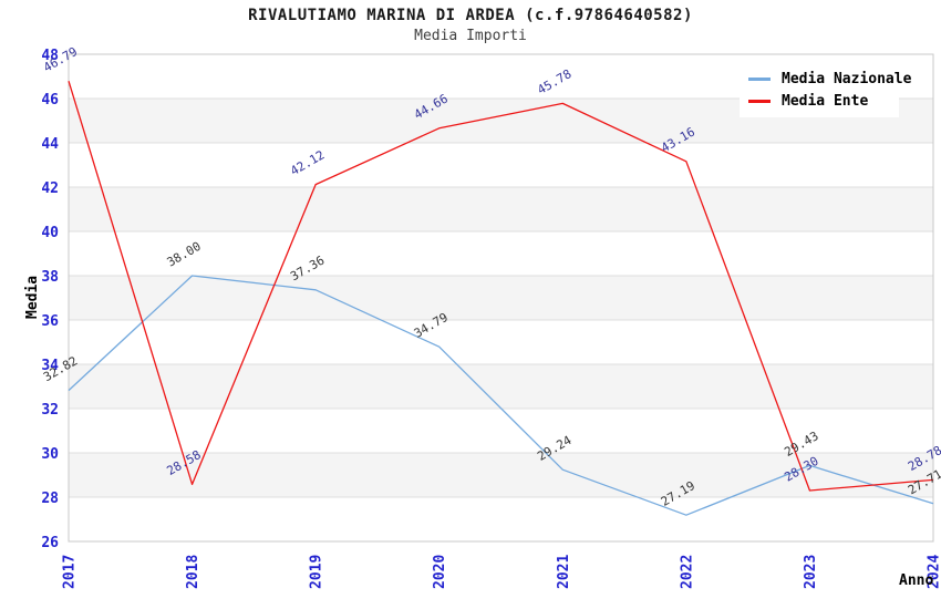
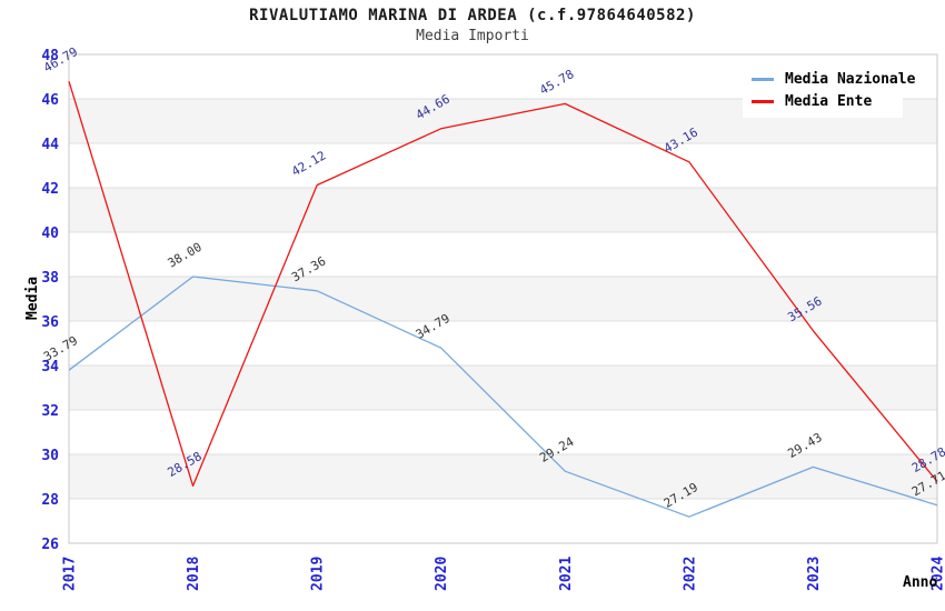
Media Nazionale/2017: 32.82 -> 33.79
Media Ente/2023: 28.30 -> 35.56
